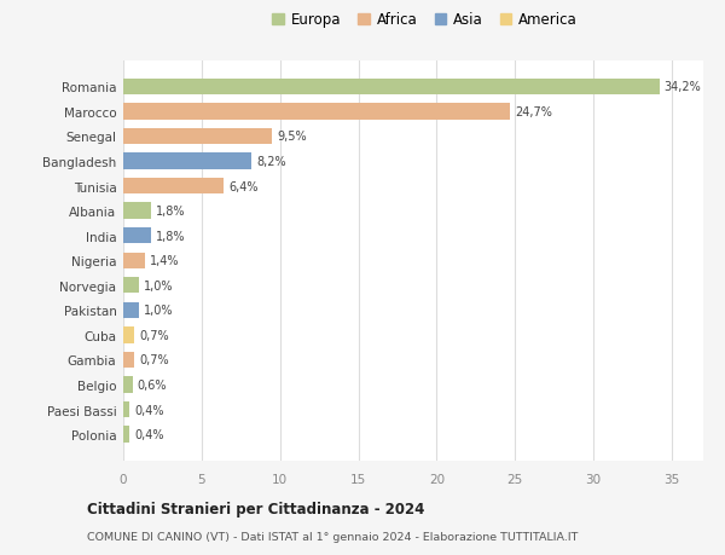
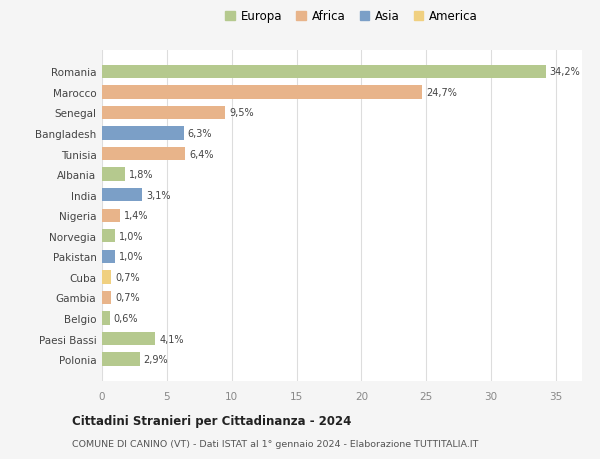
Bangladesh: 8,2% -> 6,3%
India: 1,8% -> 3,1%
Paesi Bassi: 0,4% -> 4,1%
Polonia: 0,4% -> 2,9%
